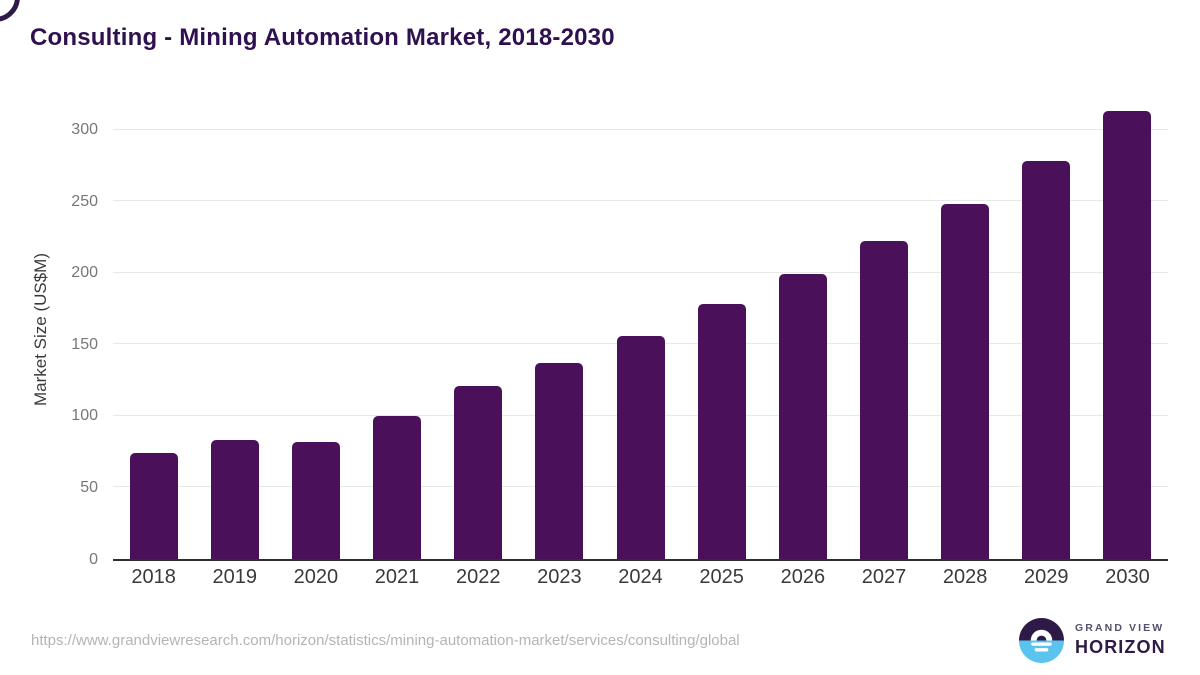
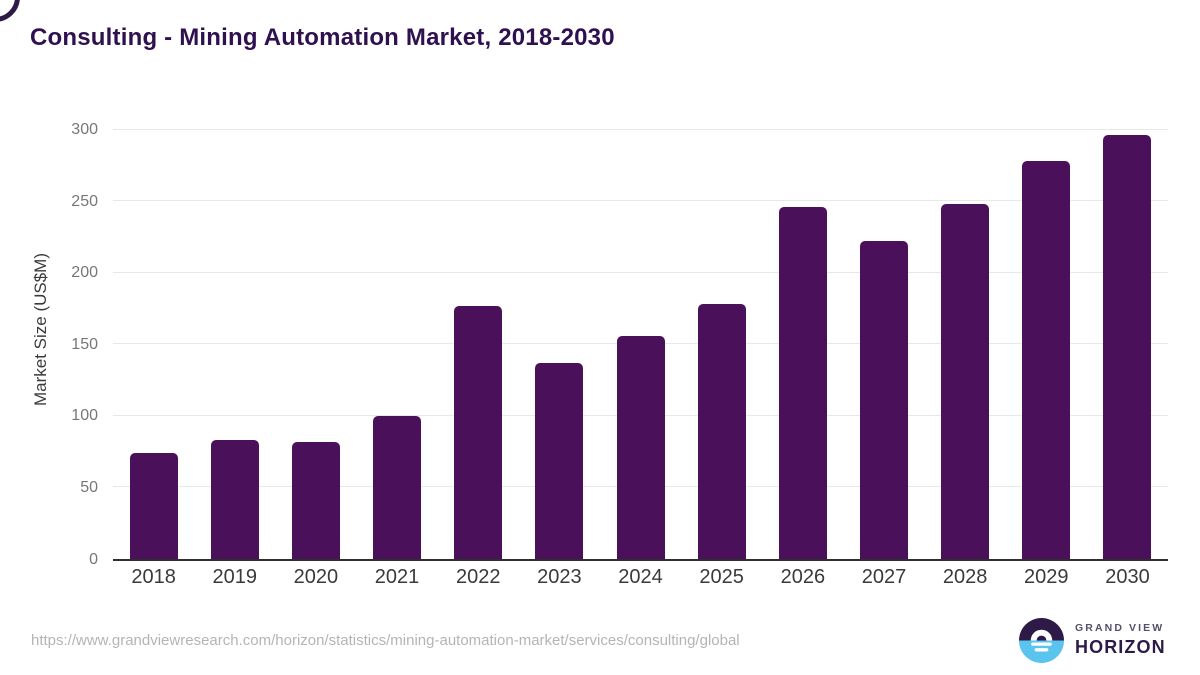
2022: 121 -> 177
2026: 199 -> 246
2030: 313 -> 296
